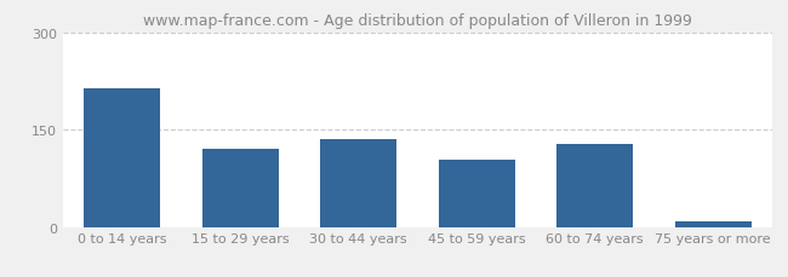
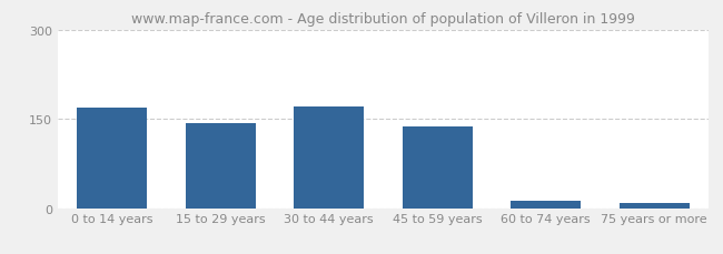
0 to 14 years: 214 -> 168
15 to 29 years: 120 -> 143
30 to 44 years: 136 -> 170
45 to 59 years: 104 -> 138
60 to 74 years: 128 -> 13
